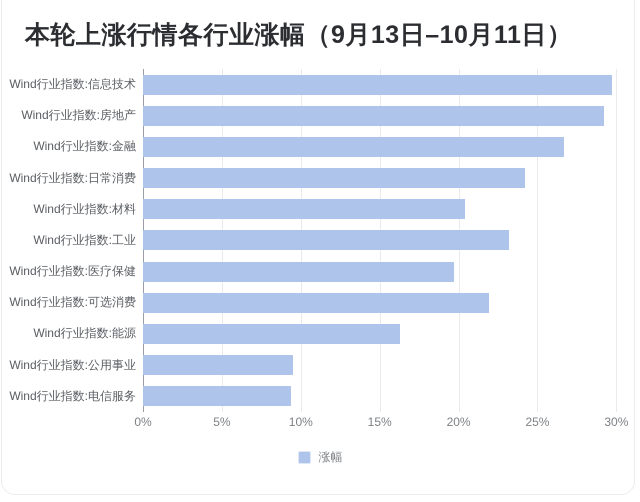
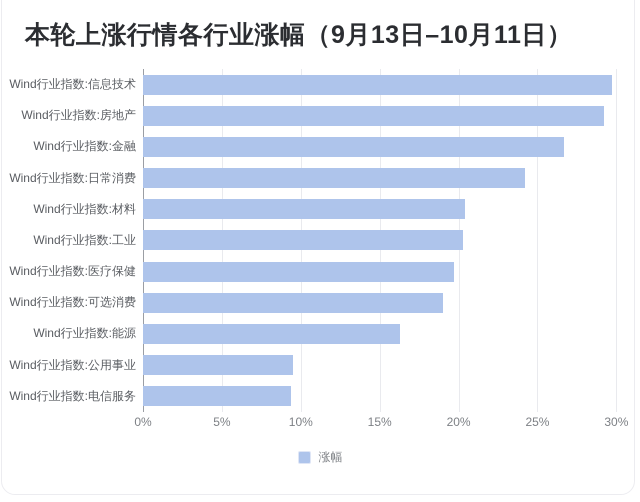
Wind行业指数:工业: 23.2% -> 20.3%
Wind行业指数:可选消费: 21.9% -> 19.0%
